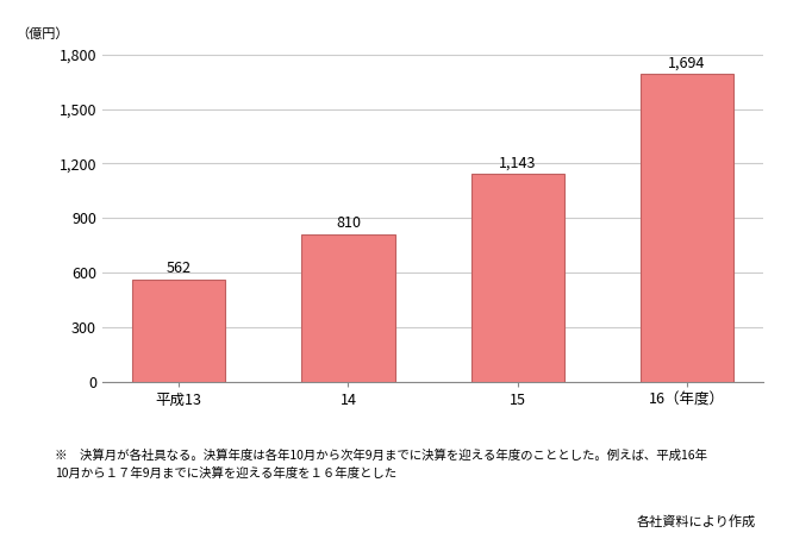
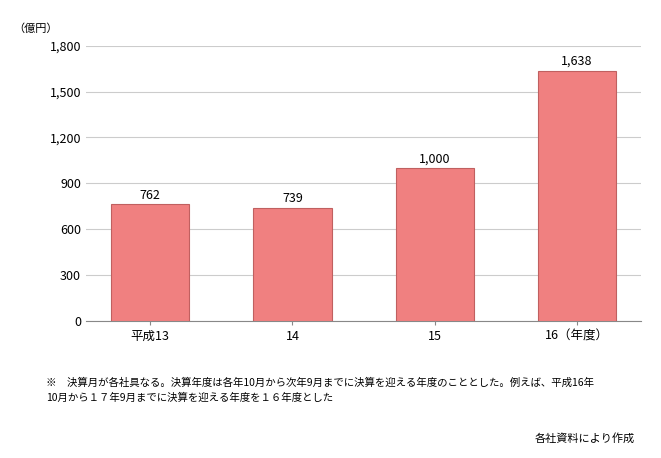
平成13: 562 -> 762
14: 810 -> 739
15: 1,143 -> 1,000
16（年度）: 1,694 -> 1,638
